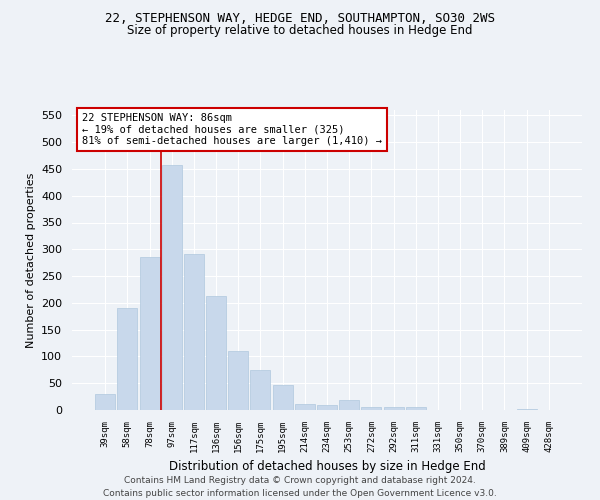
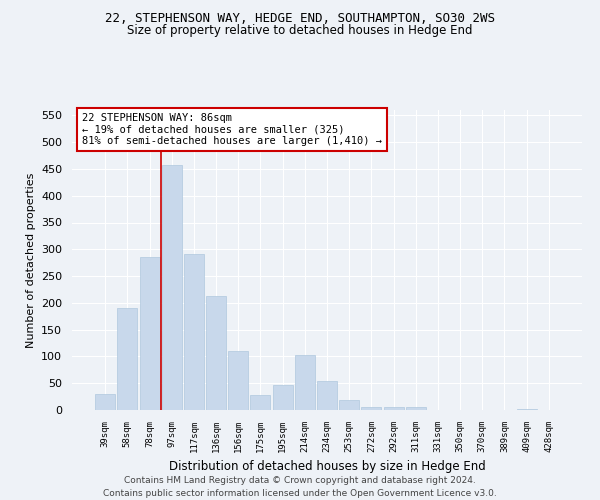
175sqm: 74 -> 28
214sqm: 11 -> 102
234sqm: 10 -> 54
